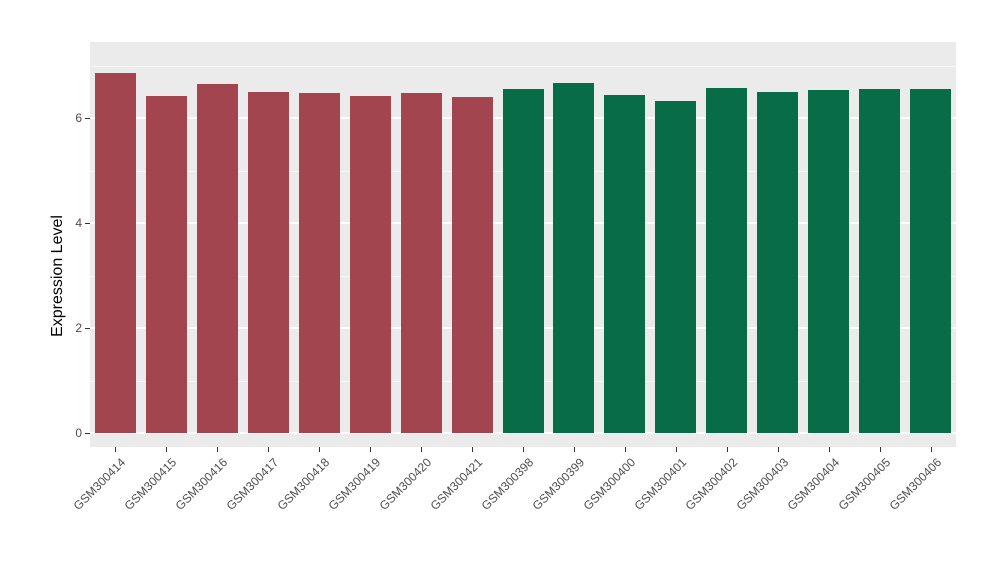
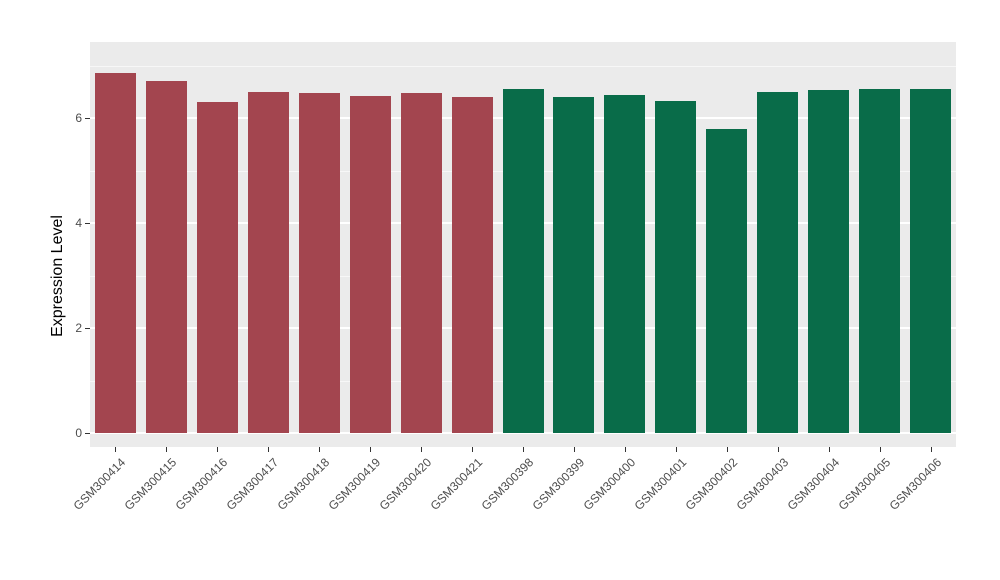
GSM300415: 6.4 -> 6.7
GSM300416: 6.6 -> 6.3
GSM300399: 6.7 -> 6.4
GSM300402: 6.6 -> 5.8
